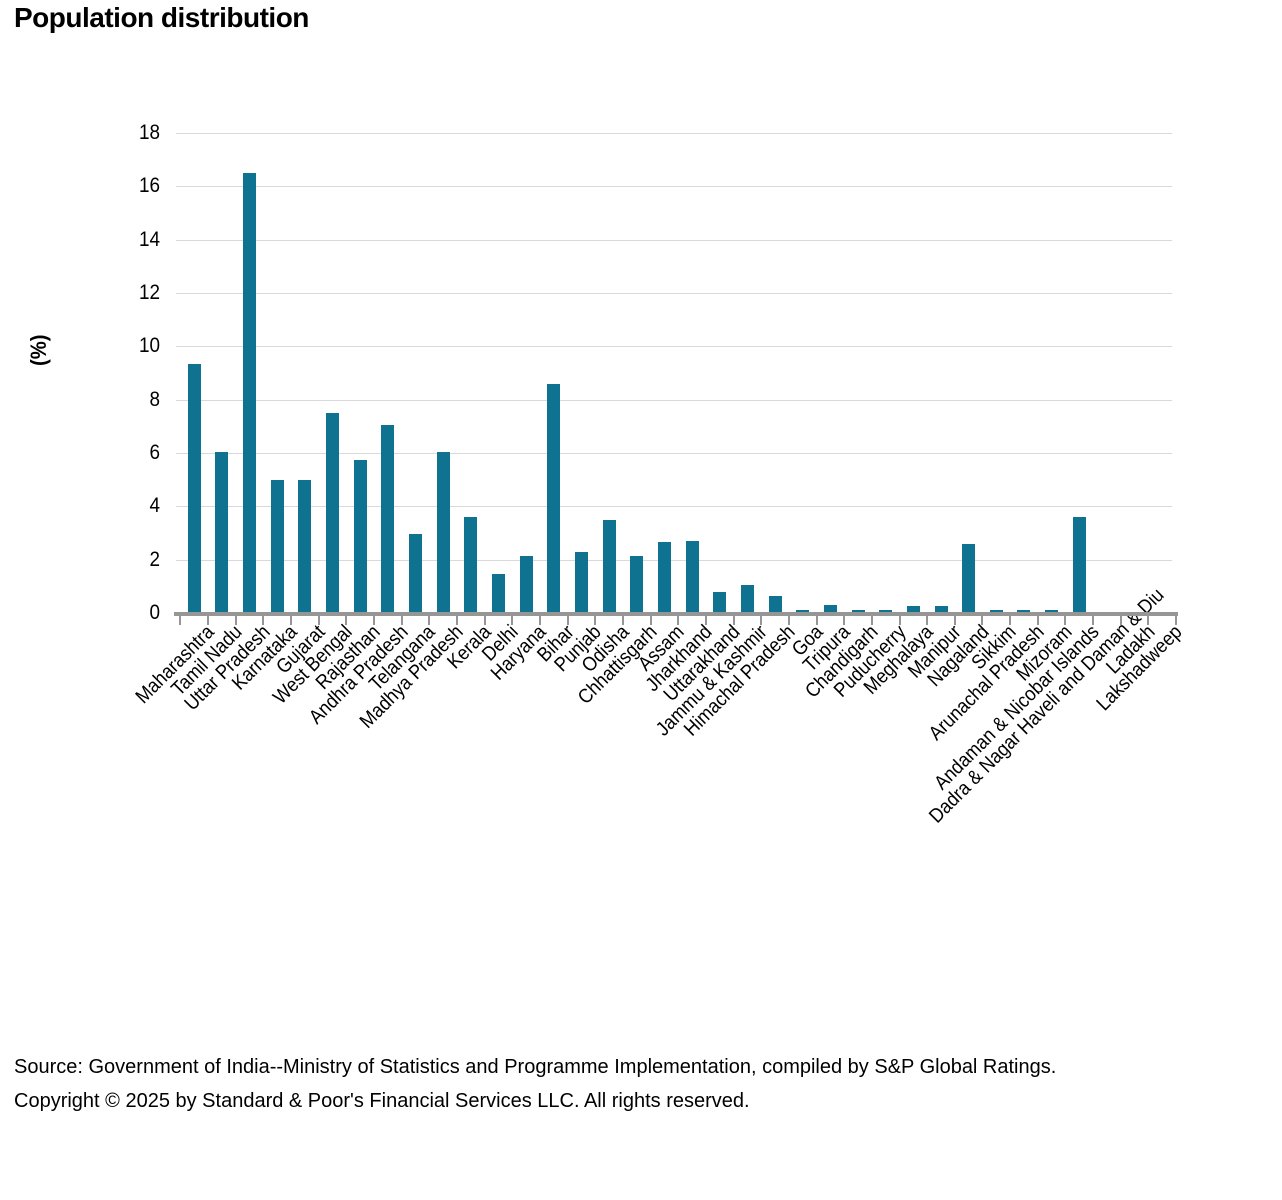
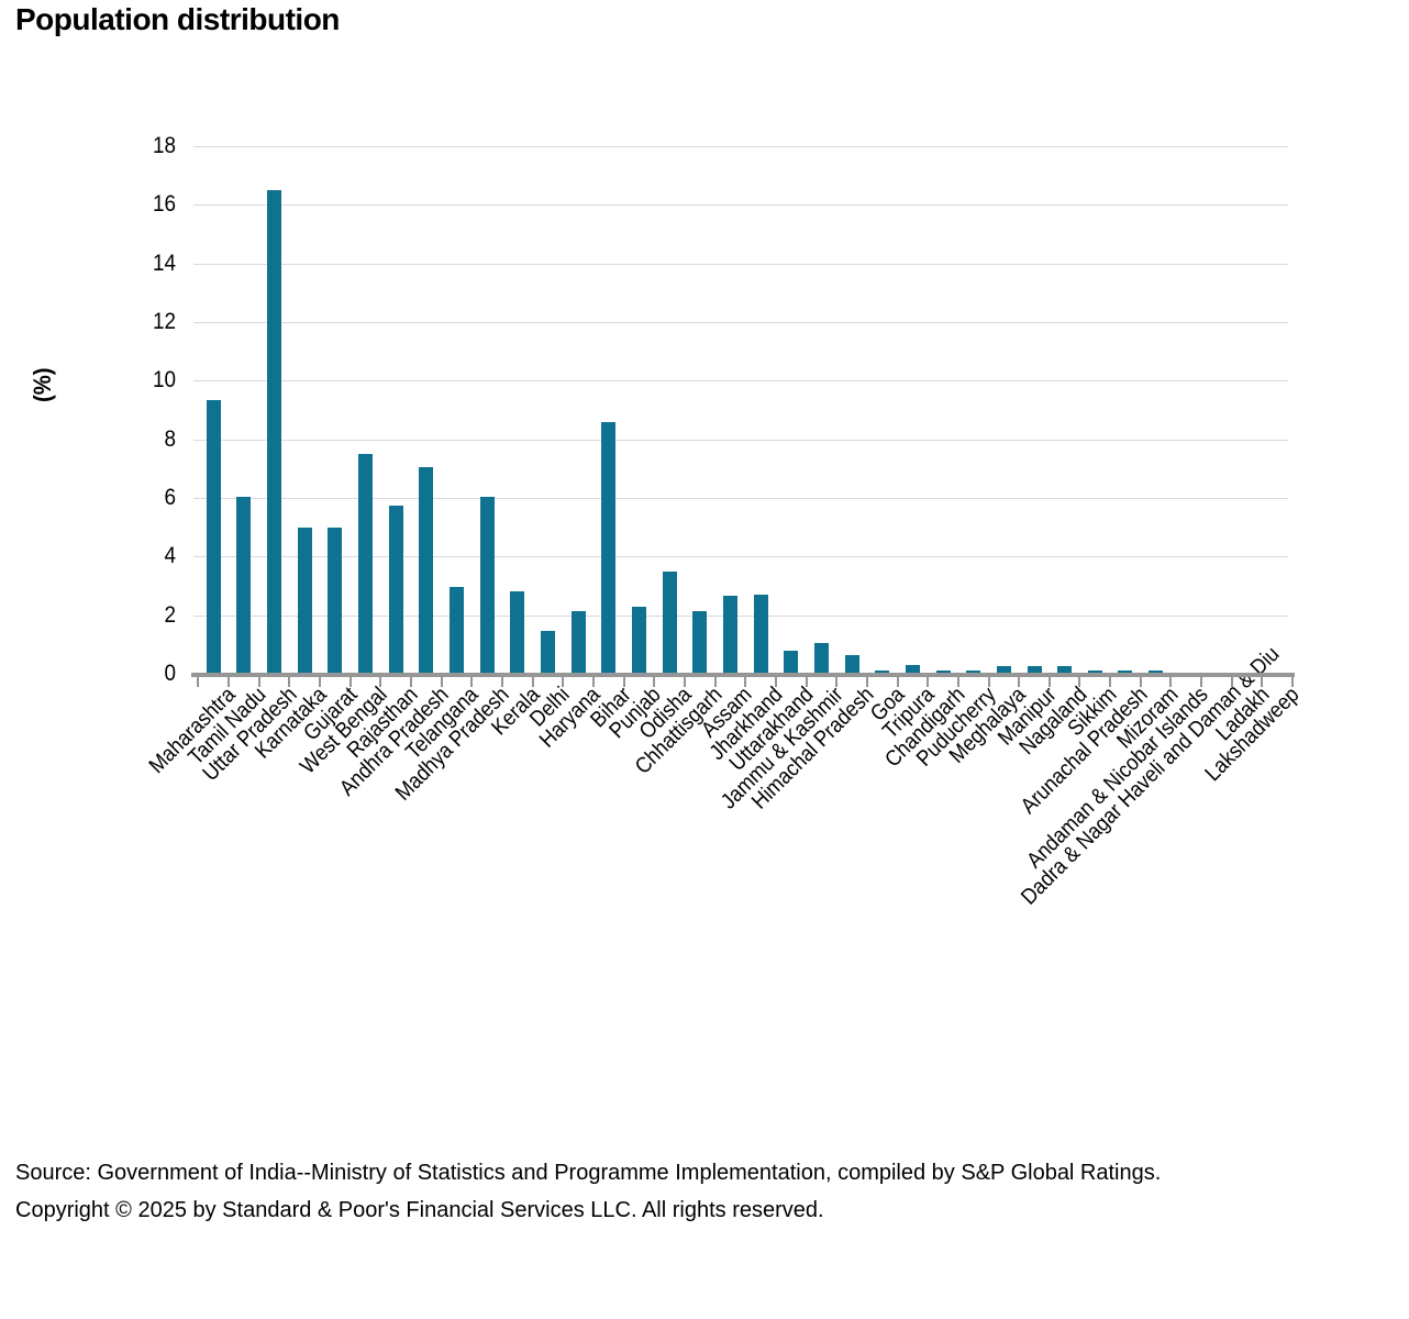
Kerala: 3.6 -> 2.8
Nagaland: 2.6 -> 0.2
Andaman & Nicobar Islands: 3.6 -> 0.1
